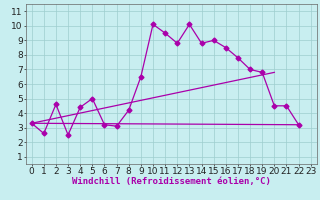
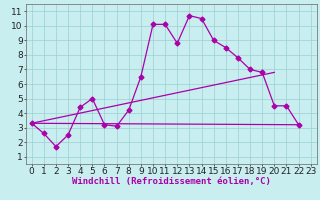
2: 4.6 -> 1.7
11: 9.5 -> 10.1
13: 10.1 -> 10.7
14: 8.8 -> 10.5
